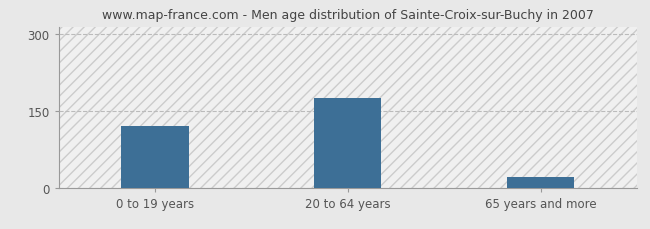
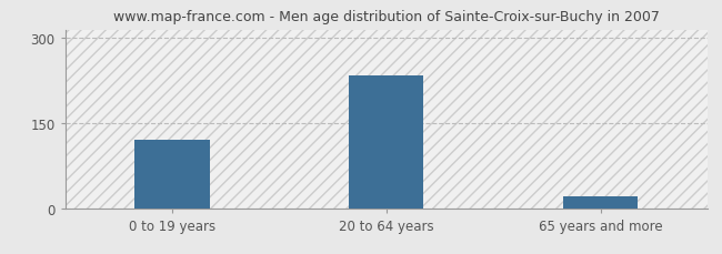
20 to 64 years: 175 -> 234
